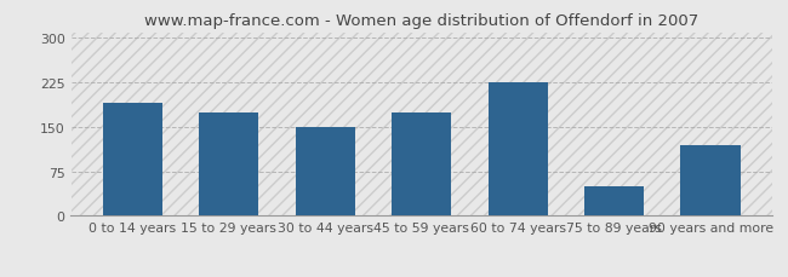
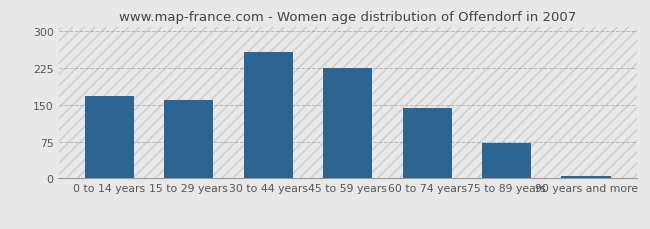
0 to 14 years: 190 -> 168
15 to 29 years: 175 -> 160
30 to 44 years: 150 -> 258
45 to 59 years: 175 -> 225
60 to 74 years: 225 -> 143
75 to 89 years: 50 -> 73
90 years and more: 120 -> 5
